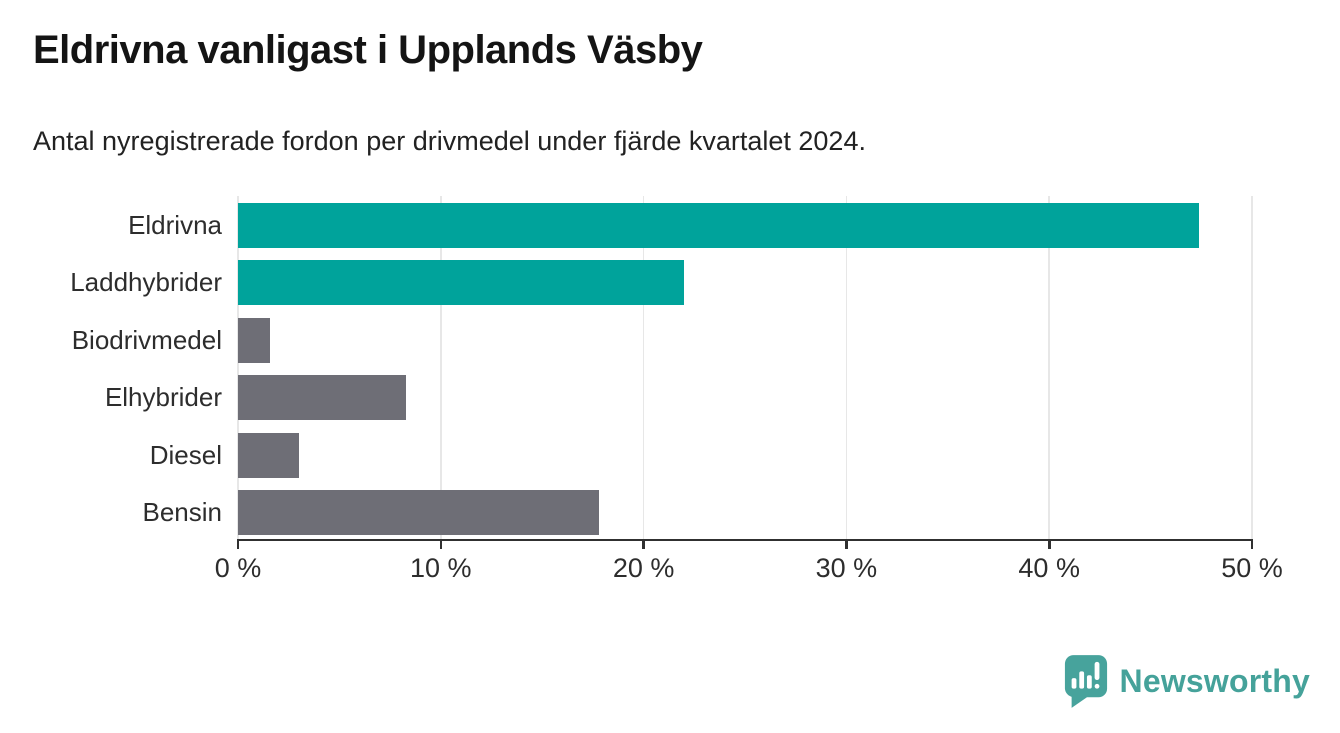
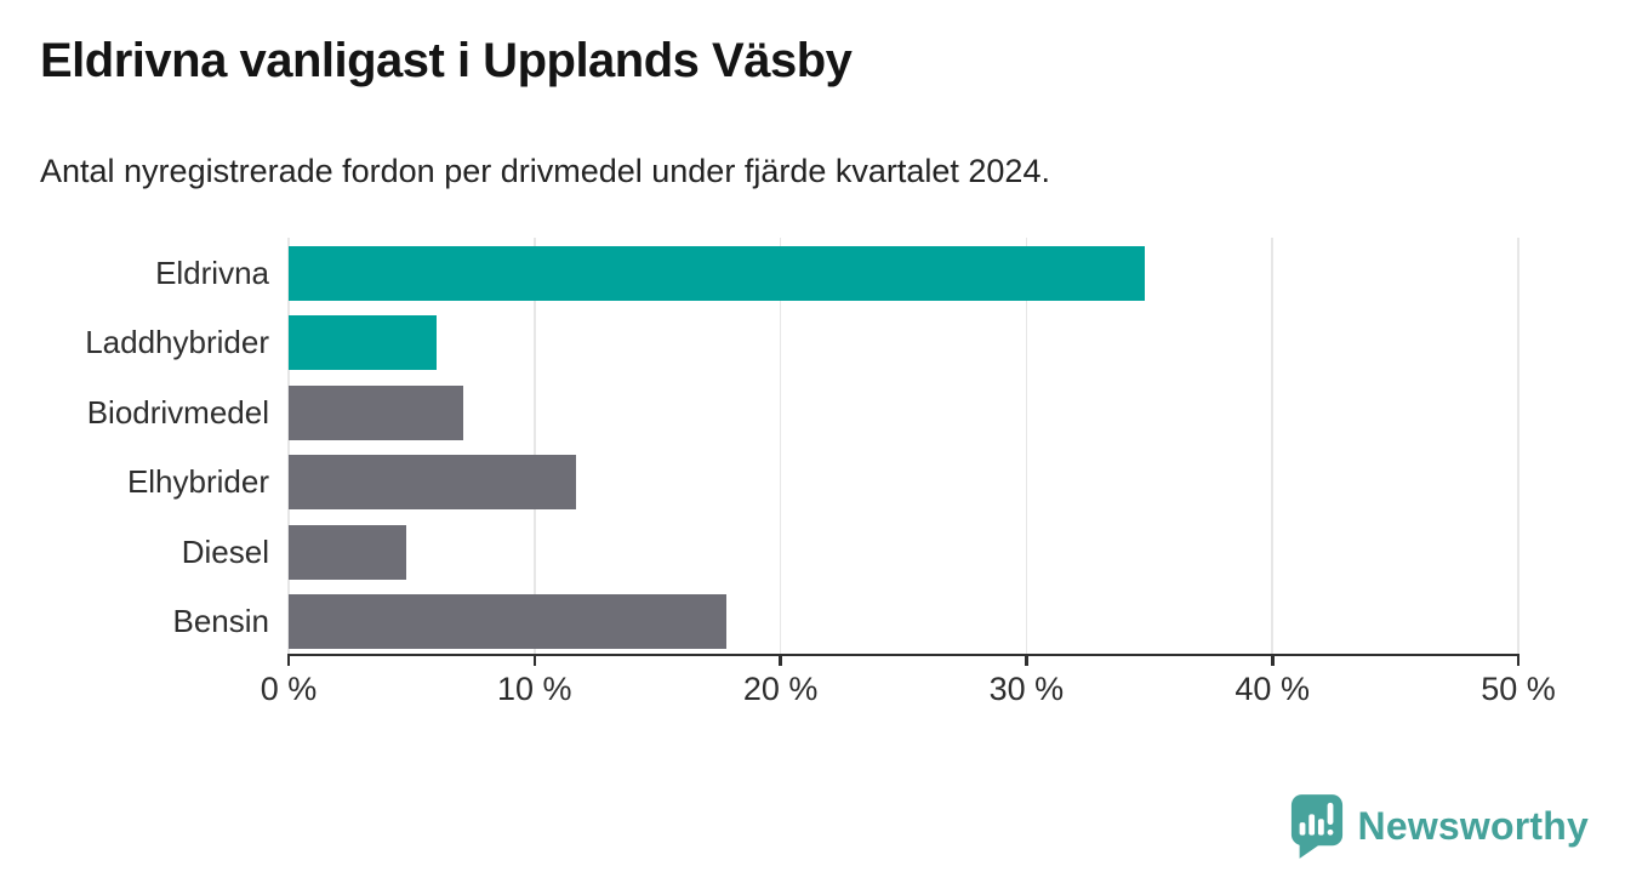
Eldrivna: 47.4% -> 34.8%
Laddhybrider: 22.0% -> 6.0%
Biodrivmedel: 1.6% -> 7.1%
Elhybrider: 8.3% -> 11.7%
Diesel: 3.0% -> 4.8%
